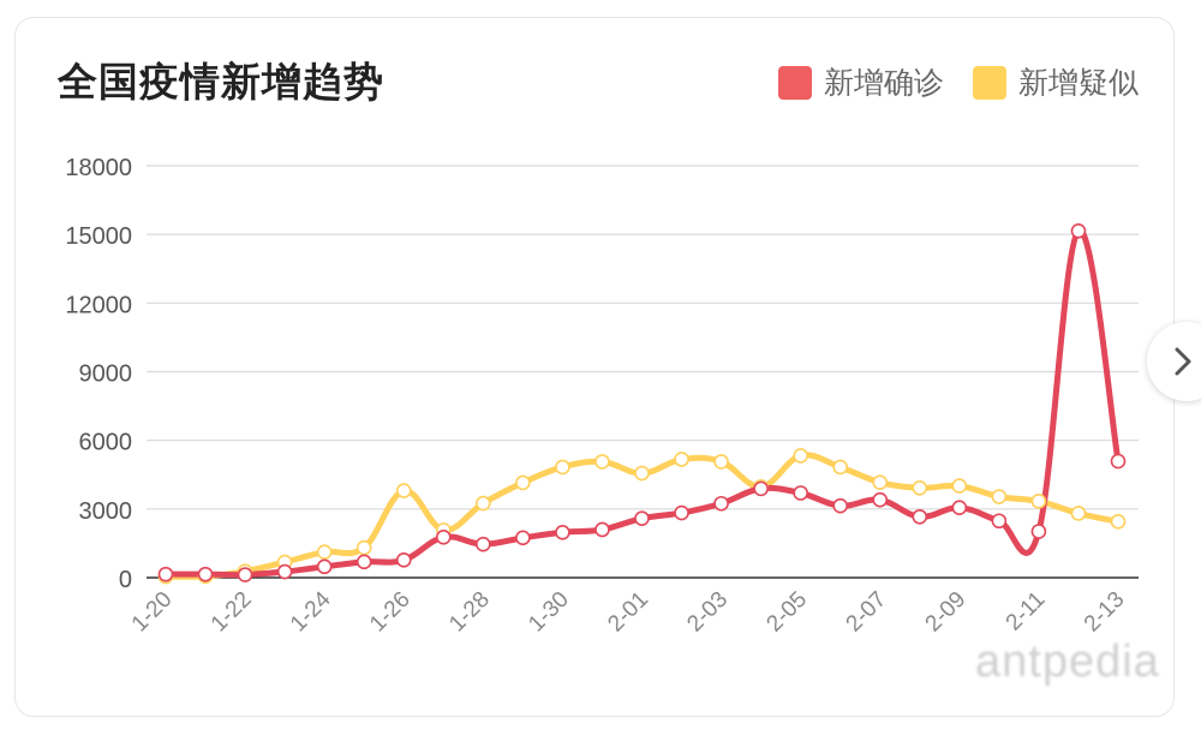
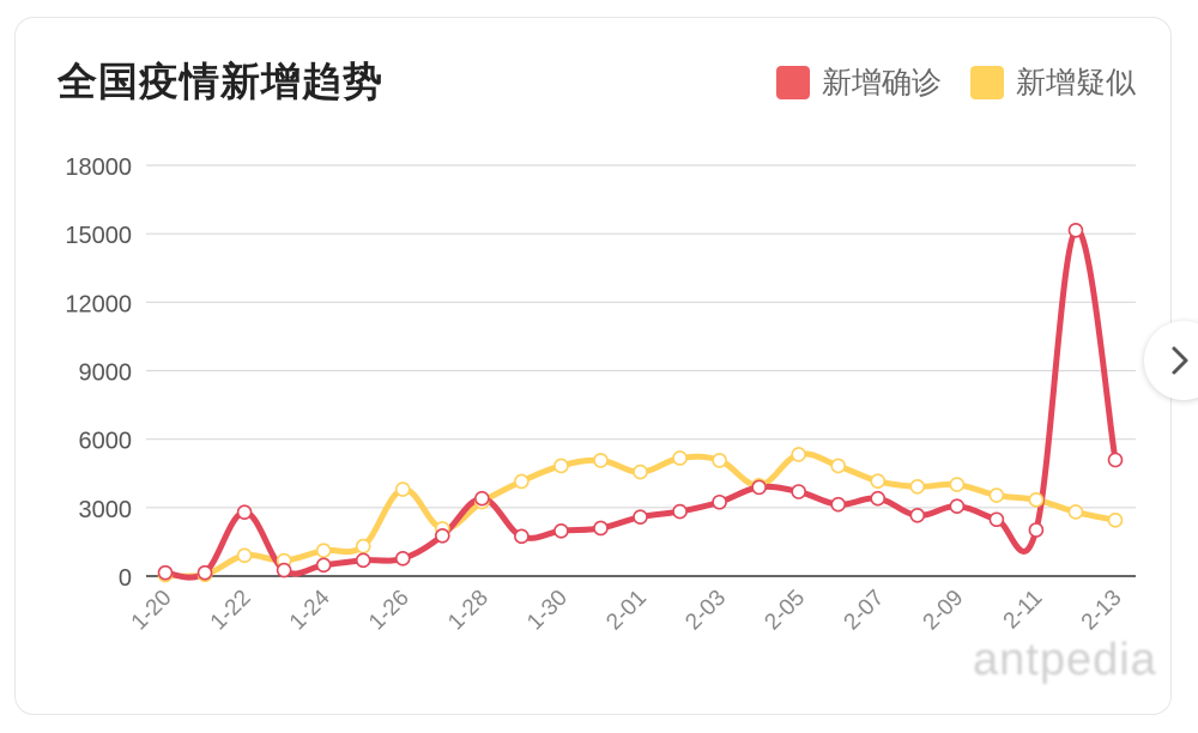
新增确诊/1-22: 100 -> 2800
新增疑似/1-22: 300 -> 900
新增确诊/1-28: 1500 -> 3400
